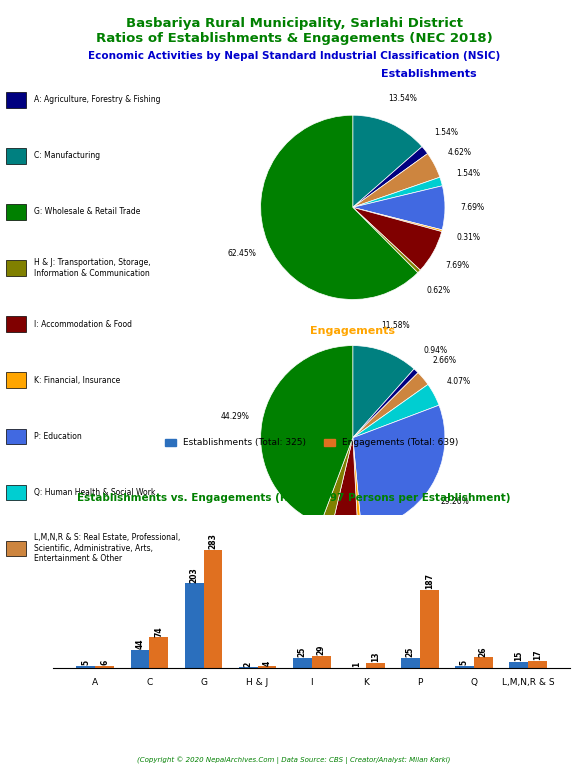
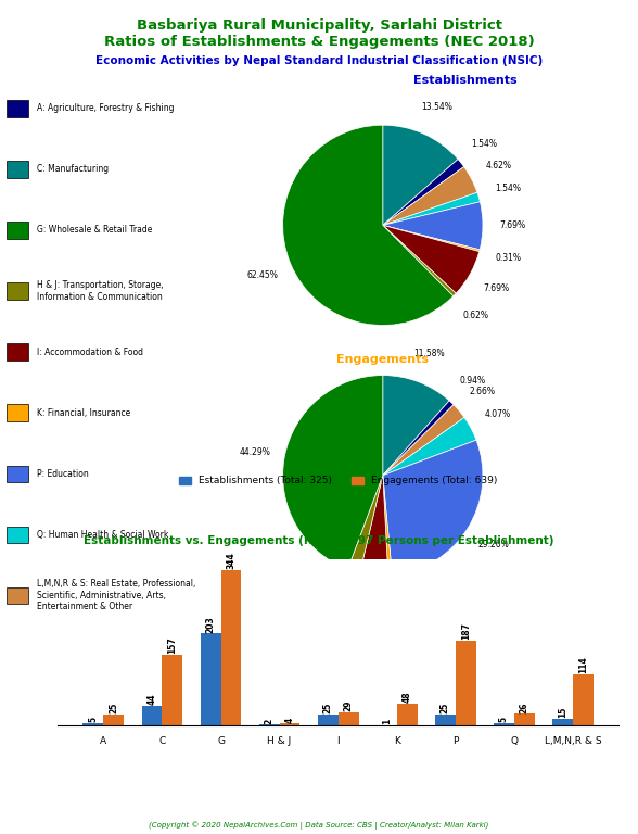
Engagements (Total: 639)/A: 6 -> 25
Engagements (Total: 639)/C: 74 -> 157
Engagements (Total: 639)/G: 283 -> 344
Engagements (Total: 639)/K: 13 -> 48
Engagements (Total: 639)/L,M,N,R & S: 17 -> 114
